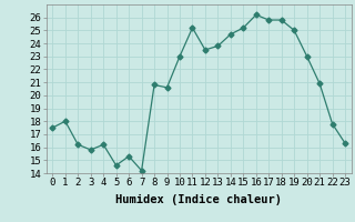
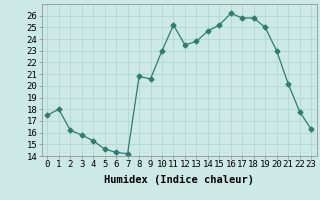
4: 16.2 -> 15.3
6: 15.3 -> 14.3
21: 20.9 -> 20.2
